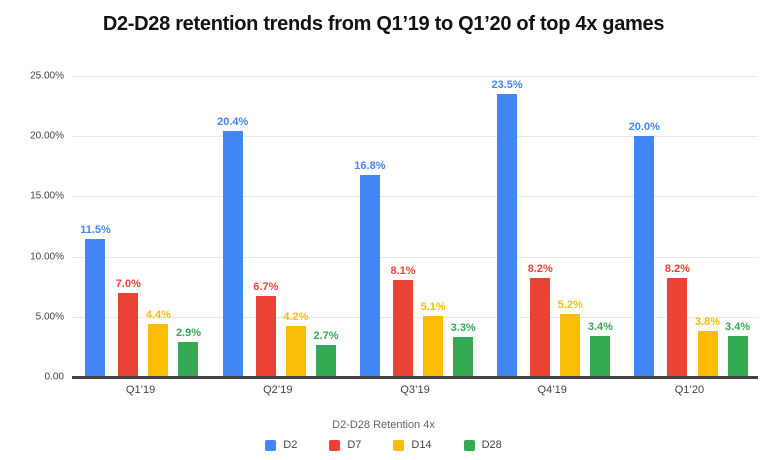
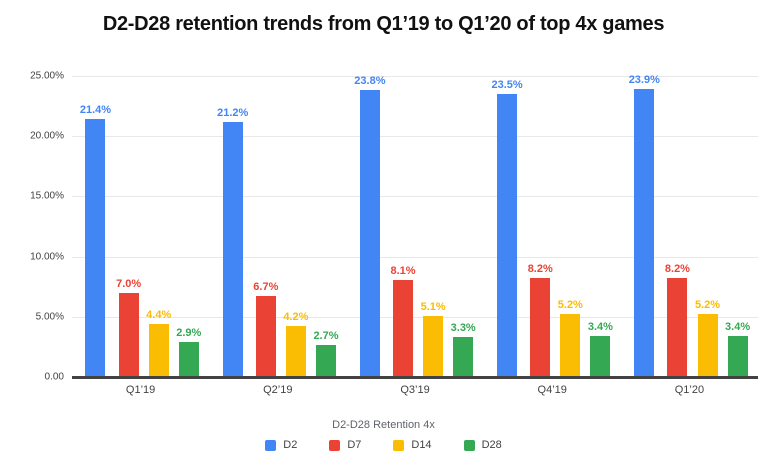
D2/Q1’19: 11.5% -> 21.4%
D2/Q2’19: 20.4% -> 21.2%
D2/Q3’19: 16.8% -> 23.8%
D2/Q1’20: 20.0% -> 23.9%
D14/Q1’20: 3.8% -> 5.2%
